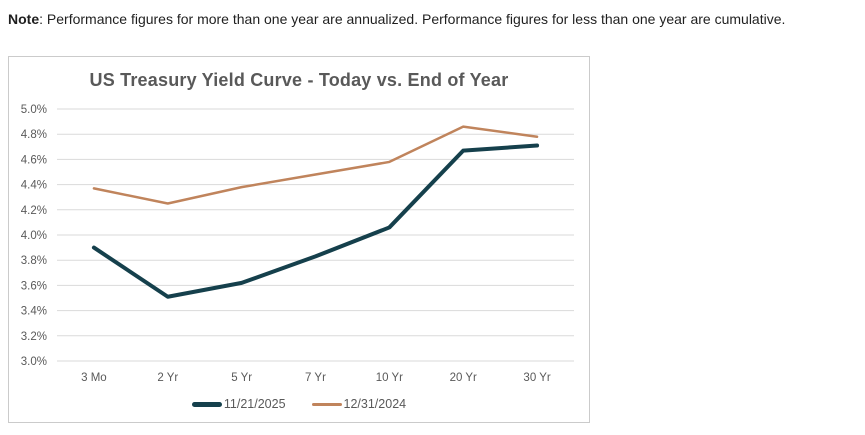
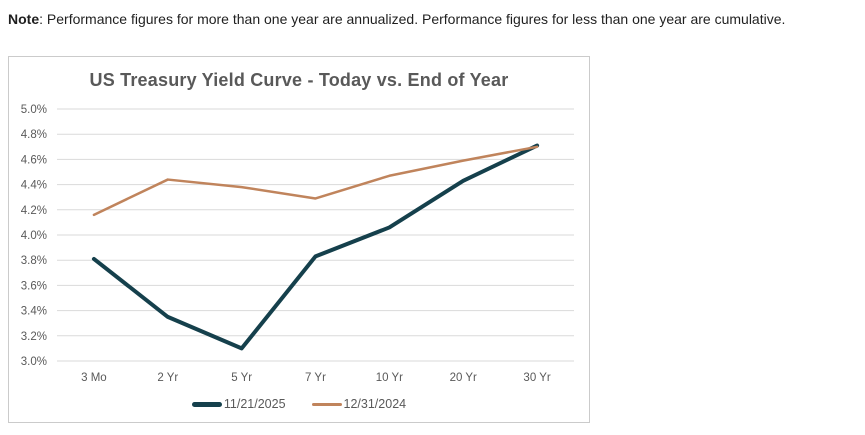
11/21/2025/3 Mo: 3.90% -> 3.81%
12/31/2024/3 Mo: 4.37% -> 4.16%
11/21/2025/2 Yr: 3.51% -> 3.35%
12/31/2024/2 Yr: 4.25% -> 4.44%
11/21/2025/5 Yr: 3.62% -> 3.10%
12/31/2024/7 Yr: 4.48% -> 4.29%
12/31/2024/10 Yr: 4.58% -> 4.47%
11/21/2025/20 Yr: 4.67% -> 4.43%
12/31/2024/20 Yr: 4.86% -> 4.59%
12/31/2024/30 Yr: 4.78% -> 4.70%
